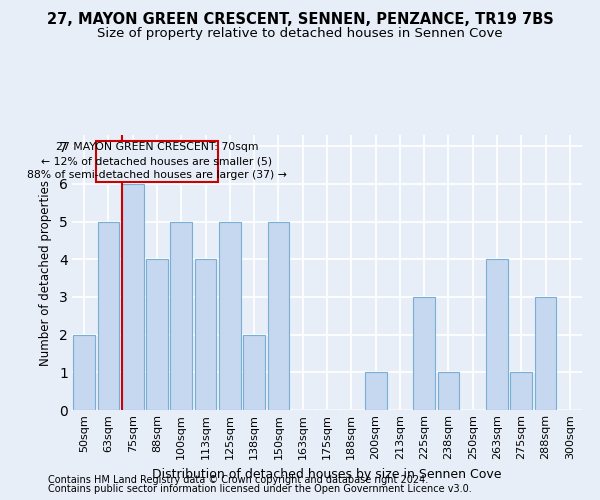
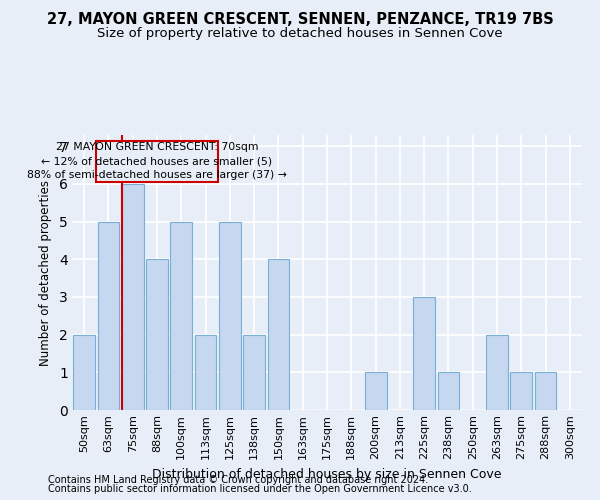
113sqm: 4 -> 2
150sqm: 5 -> 4
263sqm: 4 -> 2
288sqm: 3 -> 1
